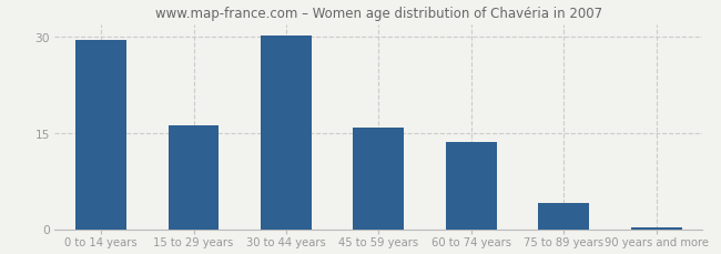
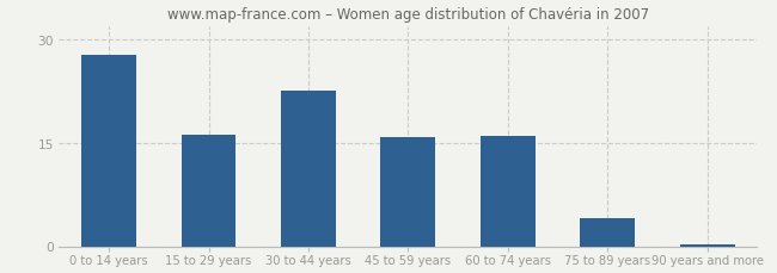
0 to 14 years: 29.5 -> 27.8
30 to 44 years: 30.1 -> 22.6
60 to 74 years: 13.5 -> 16.0
